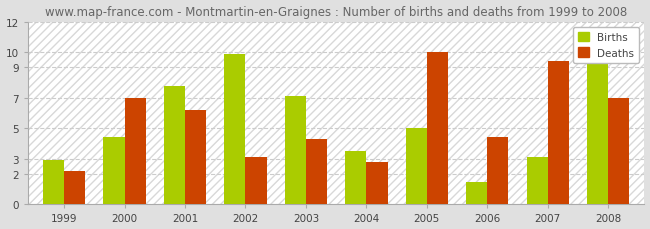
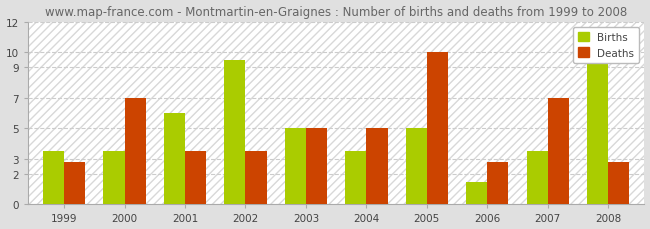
Births/1999: 2.9 -> 3.5
Deaths/1999: 2.2 -> 2.8
Births/2000: 4.4 -> 3.5
Births/2001: 7.8 -> 6.0
Deaths/2001: 6.2 -> 3.5
Births/2002: 9.9 -> 9.5
Deaths/2002: 3.1 -> 3.5
Births/2003: 7.1 -> 5.0
Deaths/2003: 4.3 -> 5.0
Deaths/2004: 2.8 -> 5.0
Deaths/2006: 4.4 -> 2.8
Births/2007: 3.1 -> 3.5
Deaths/2007: 9.4 -> 7.0
Deaths/2008: 7.0 -> 2.8
